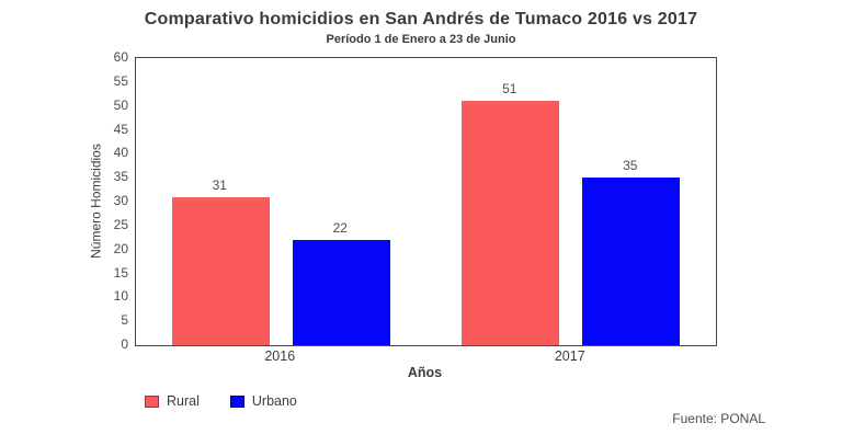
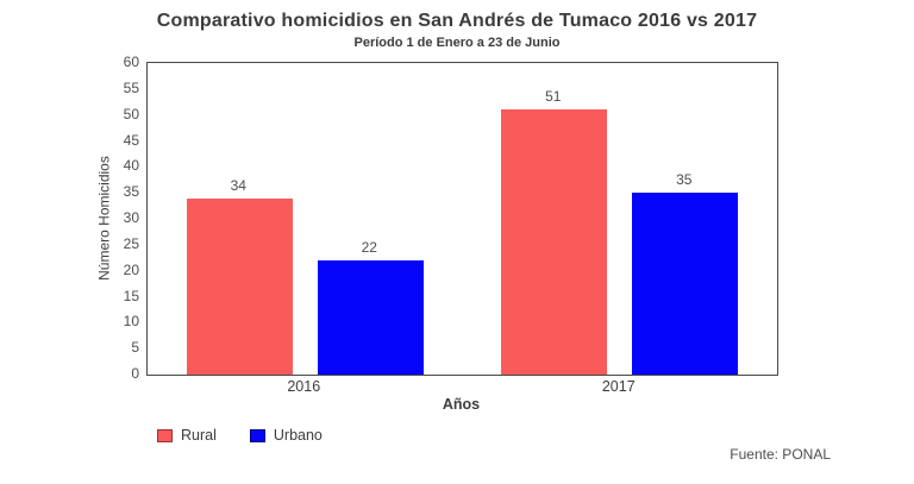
Rural/2016: 31 -> 34
